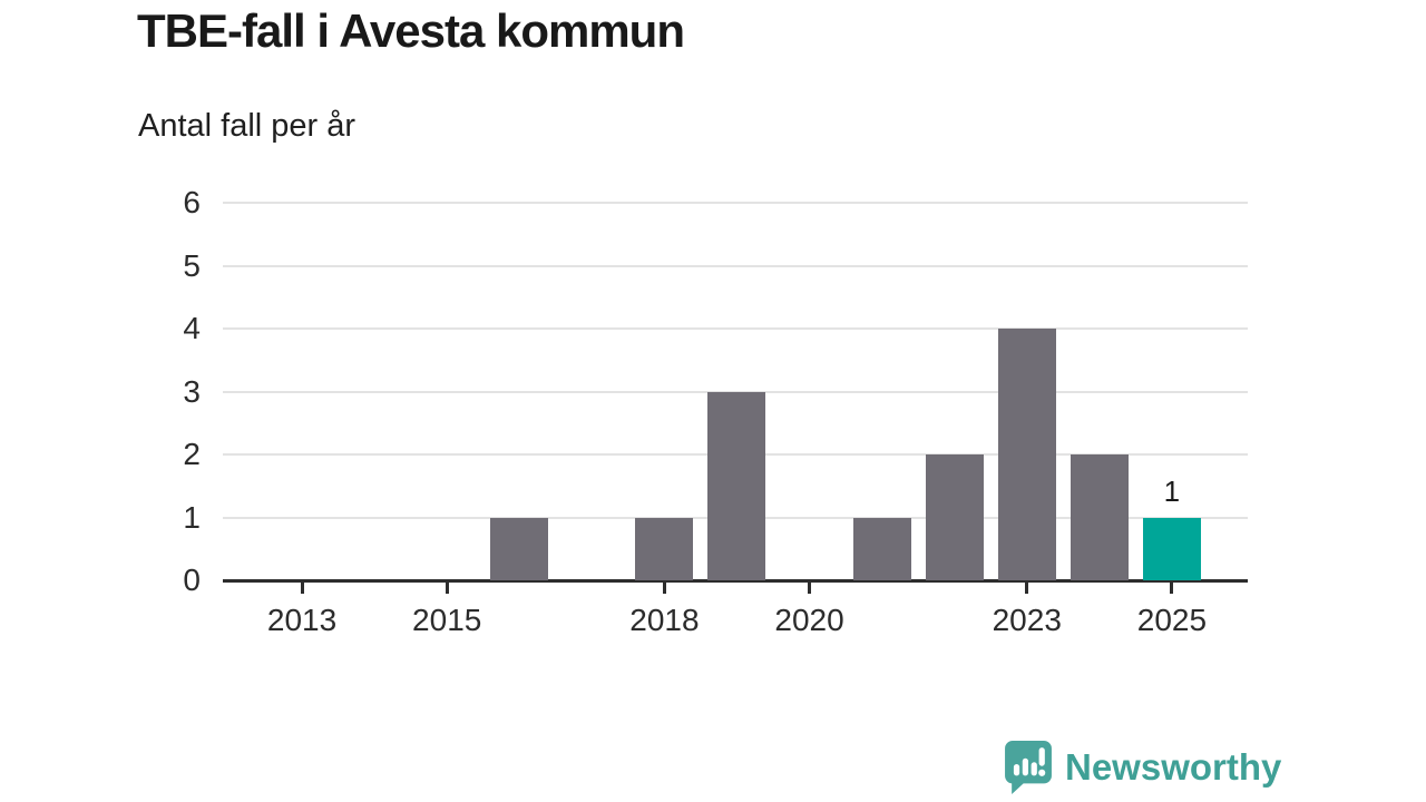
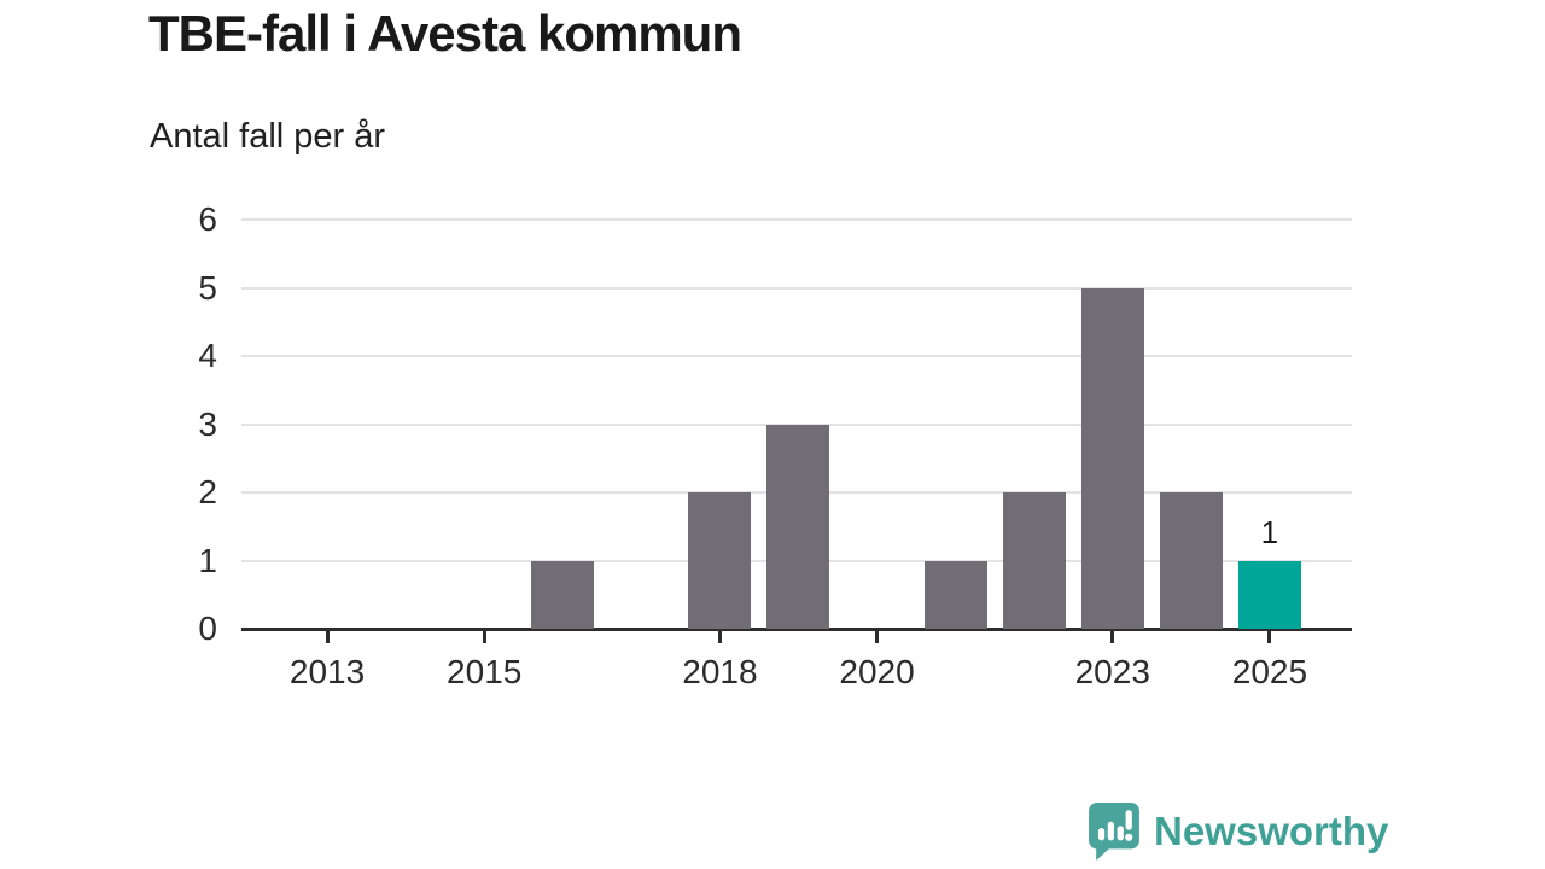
2018: 1 -> 2
2023: 4 -> 5
